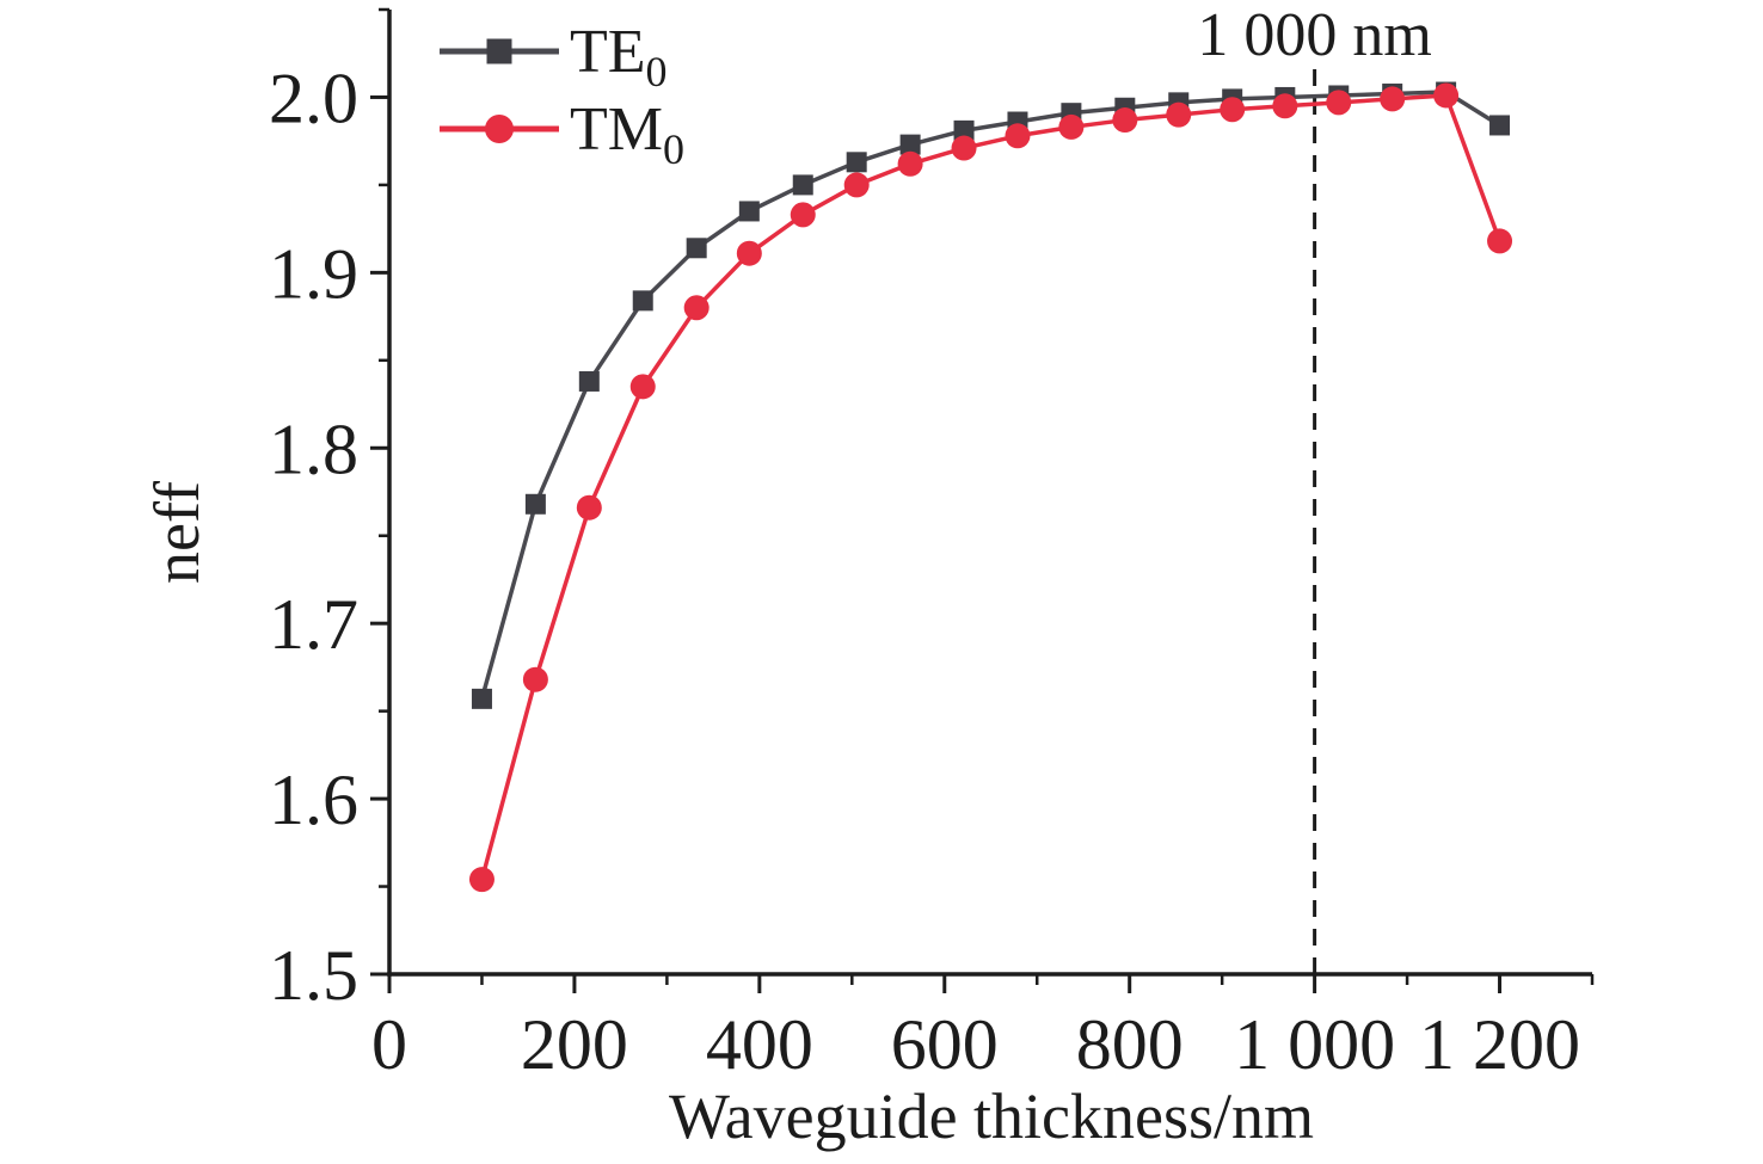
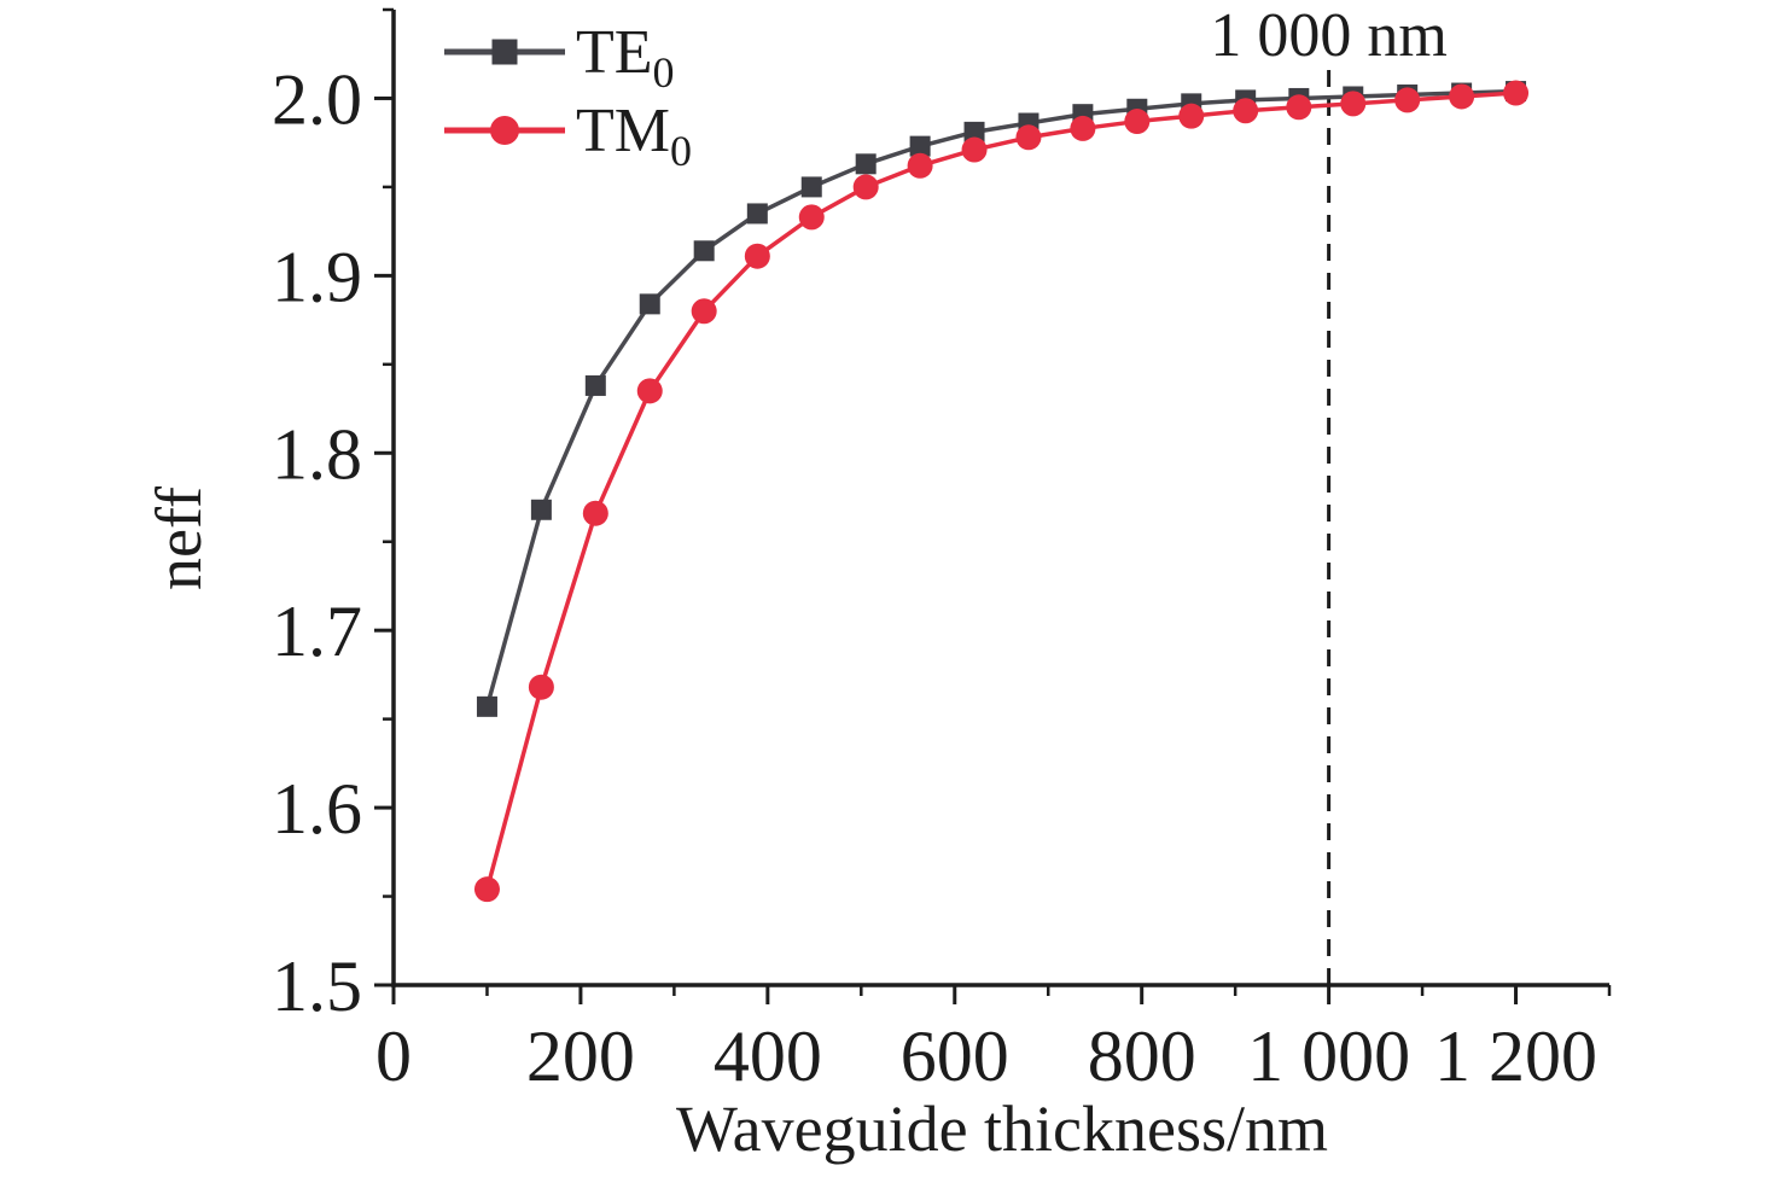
TE0/1200: 1.984 -> 2.004
TM0/1200: 1.918 -> 2.003
